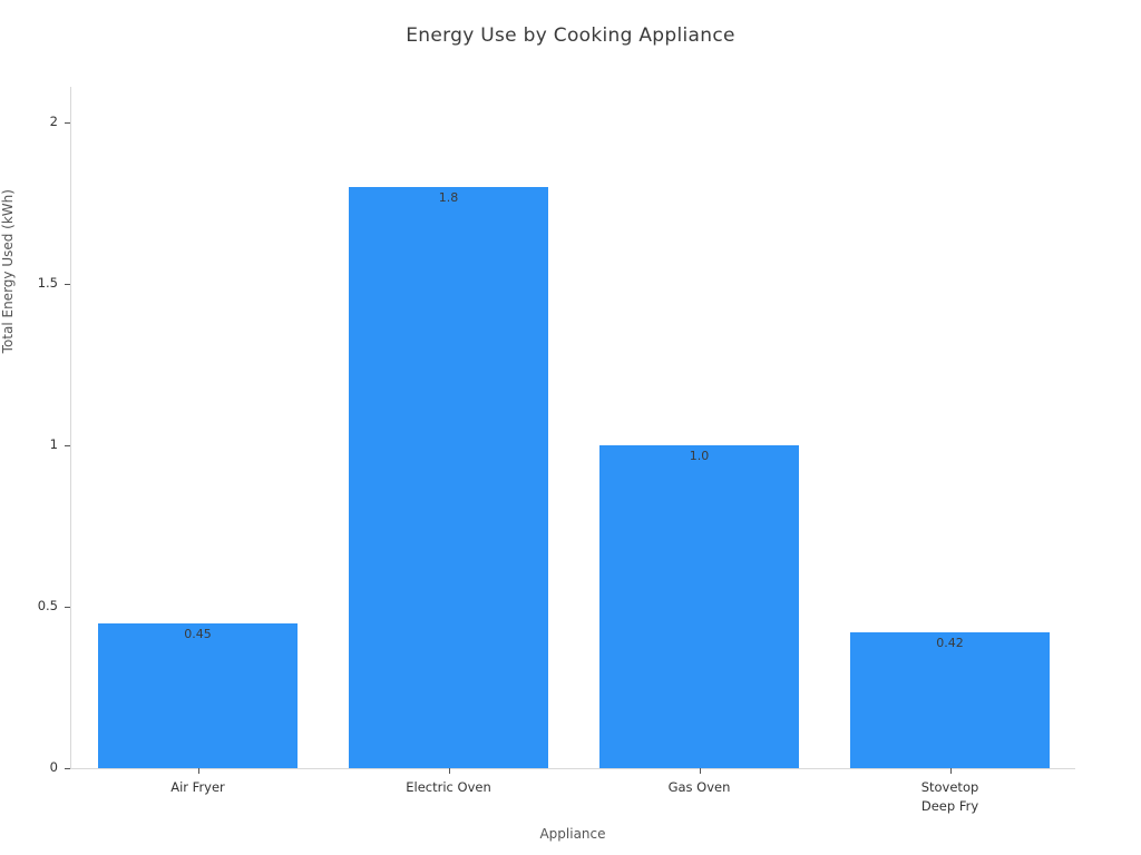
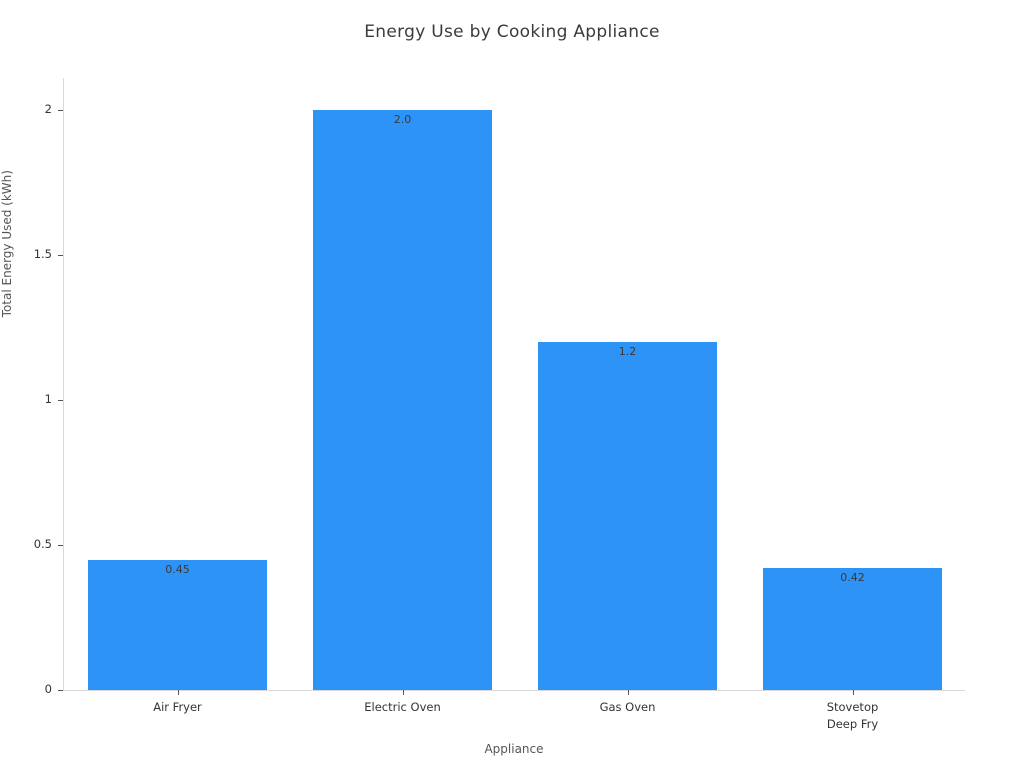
Electric Oven: 1.8 -> 2.0
Gas Oven: 1.0 -> 1.2
